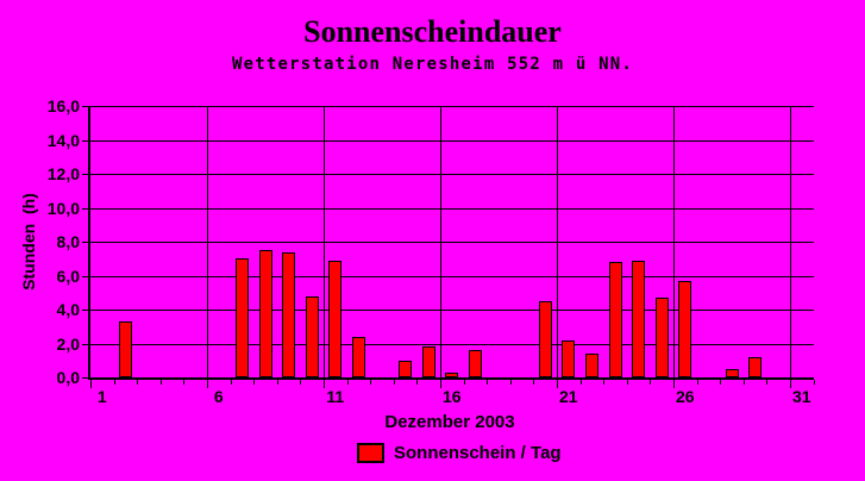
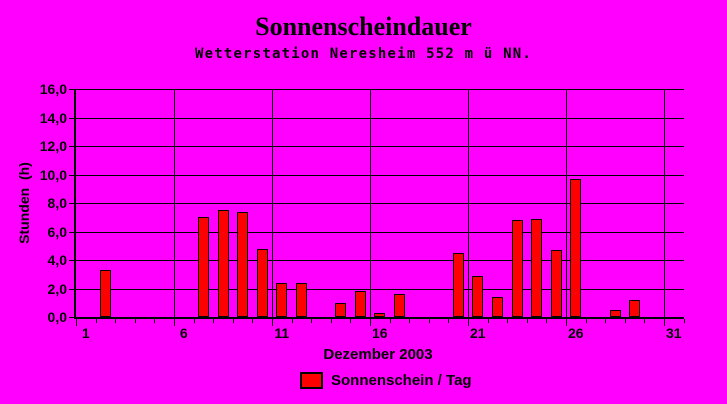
11: 6,9 -> 2,4
21: 2,2 -> 2,9
26: 5,7 -> 9,7
